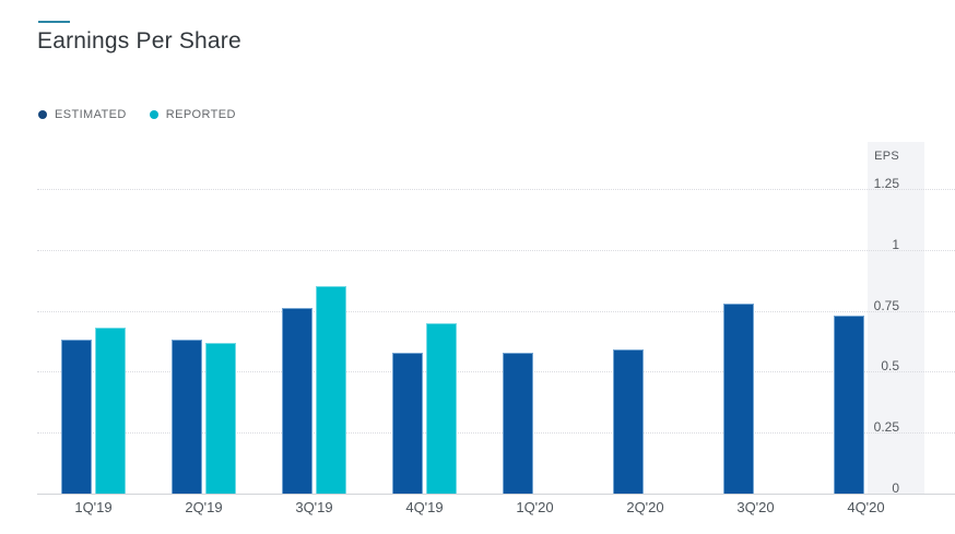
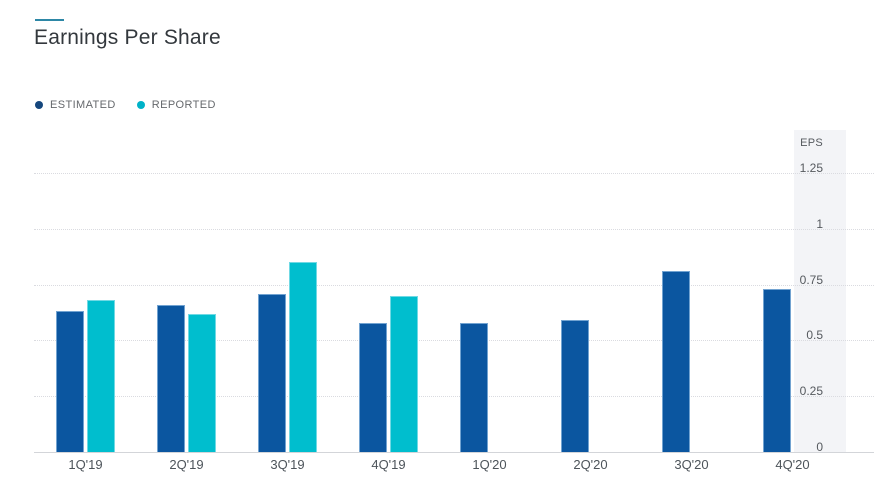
ESTIMATED/2Q'19: 0.63 -> 0.66
ESTIMATED/3Q'19: 0.76 -> 0.71
ESTIMATED/3Q'20: 0.78 -> 0.81
